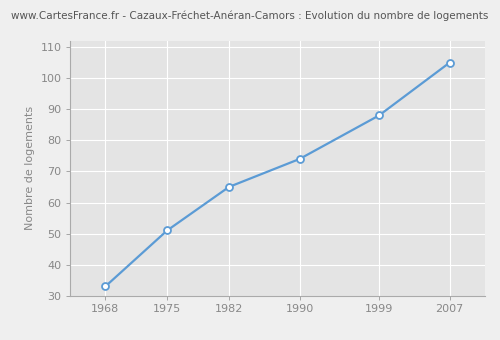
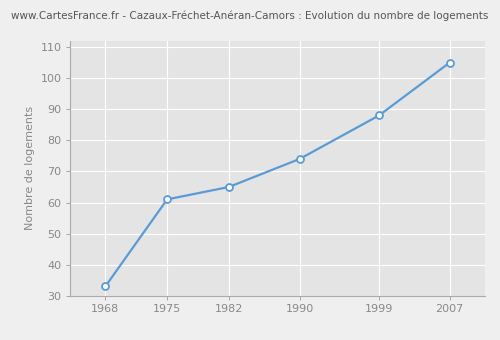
1975: 51 -> 61
